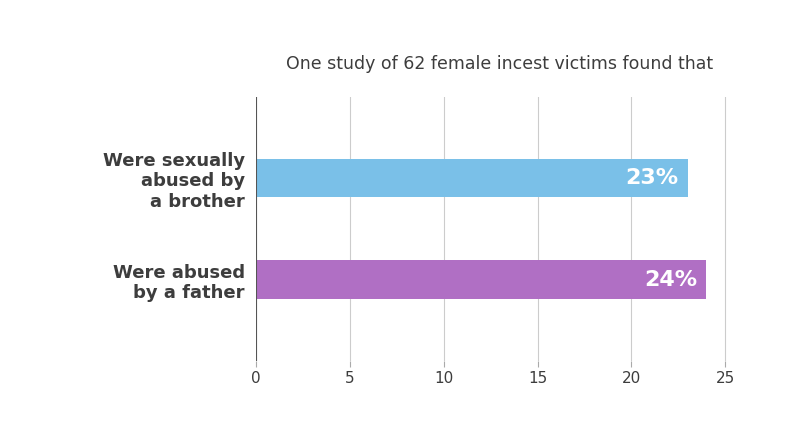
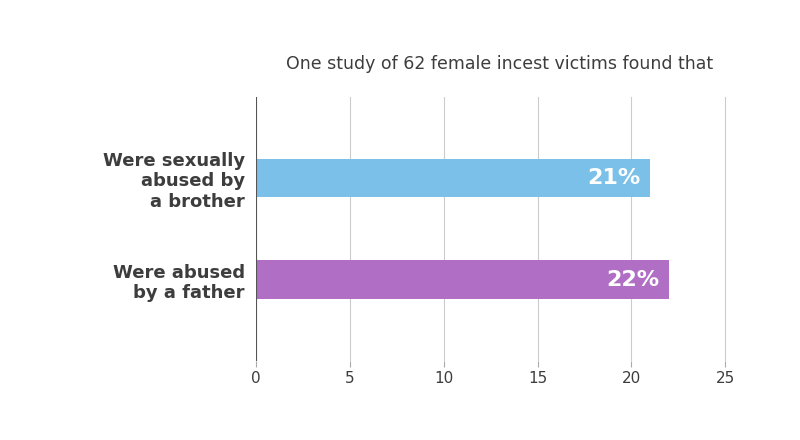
Were sexually abused by a brother: 23% -> 21%
Were abused by a father: 24% -> 22%
